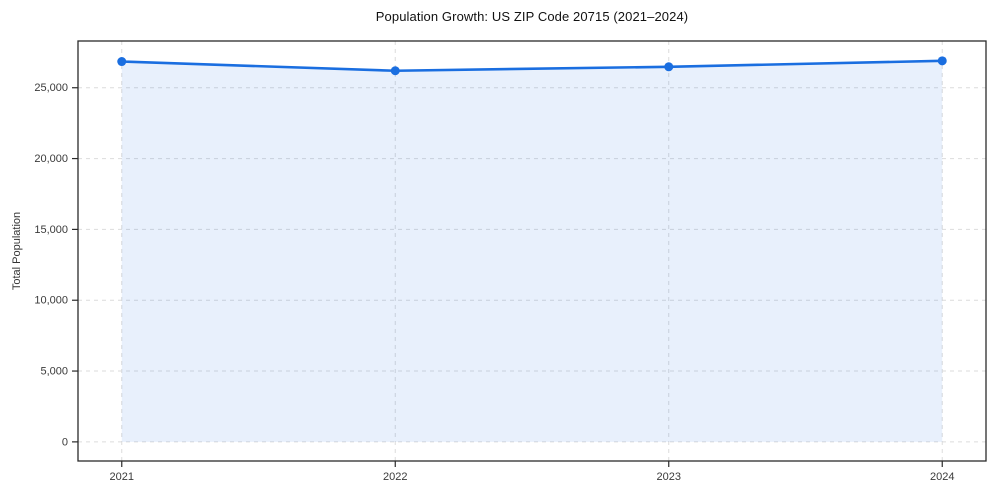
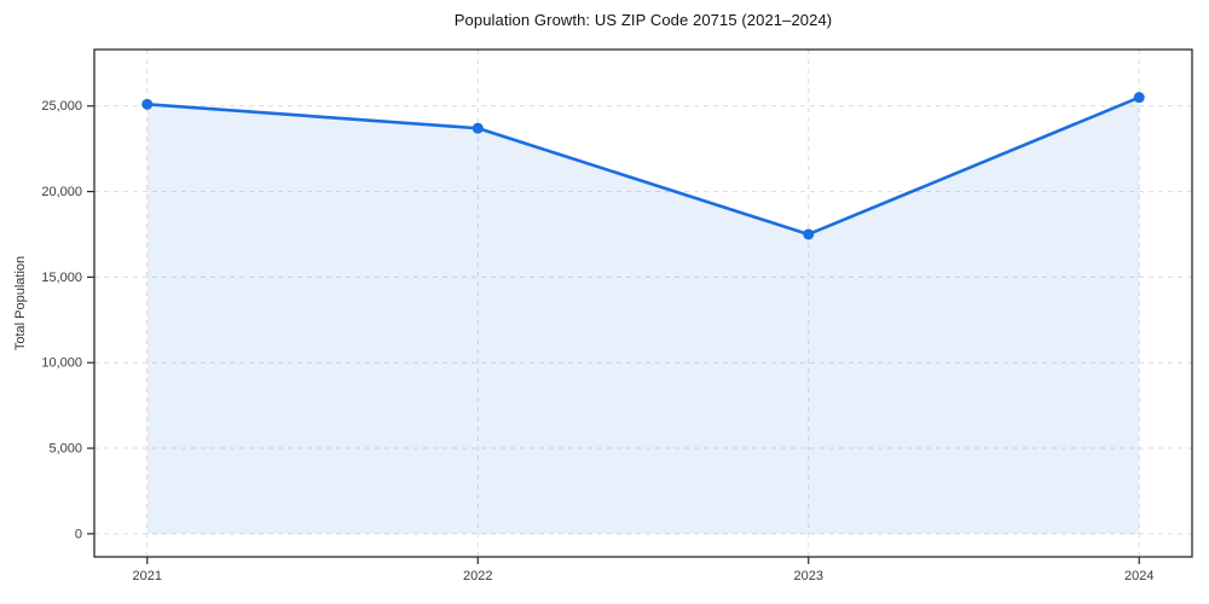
2021: 26800 -> 25100
2022: 26200 -> 23700
2023: 26500 -> 17500
2024: 26900 -> 25500
